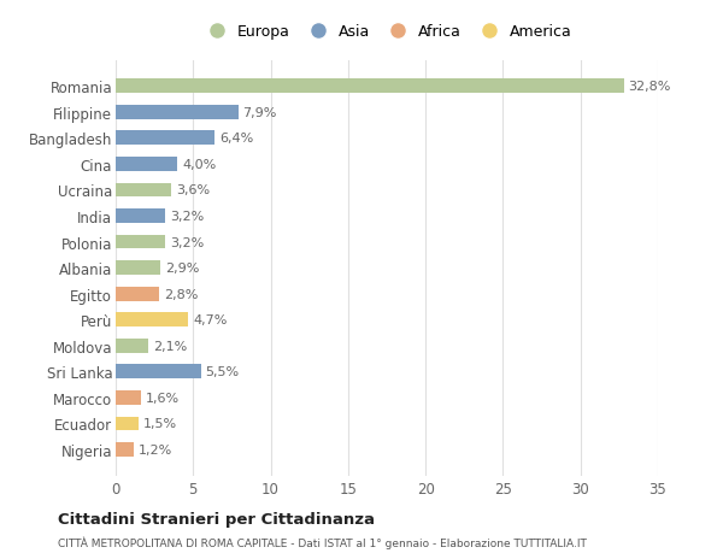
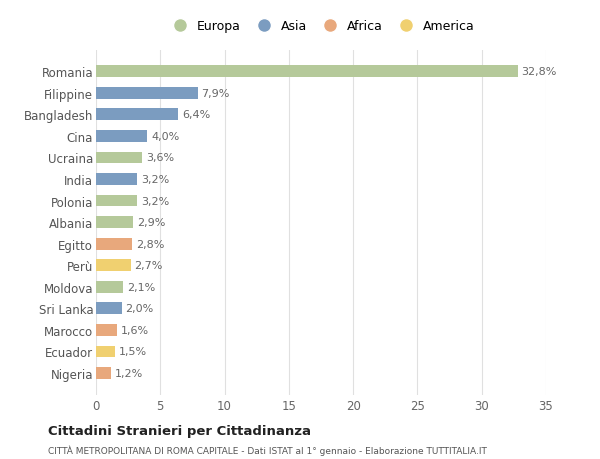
Perù: 4,7% -> 2,7%
Sri Lanka: 5,5% -> 2,0%
